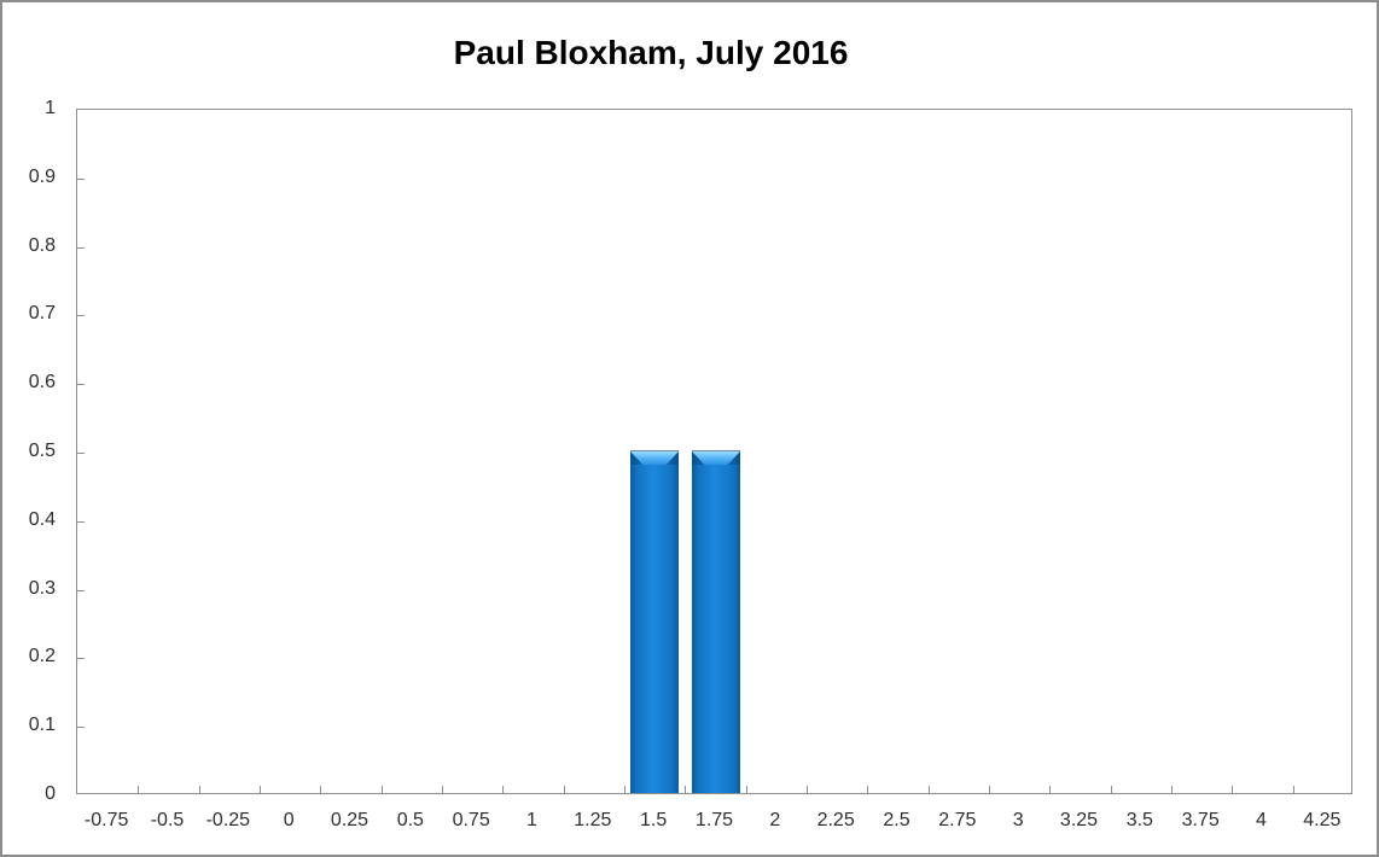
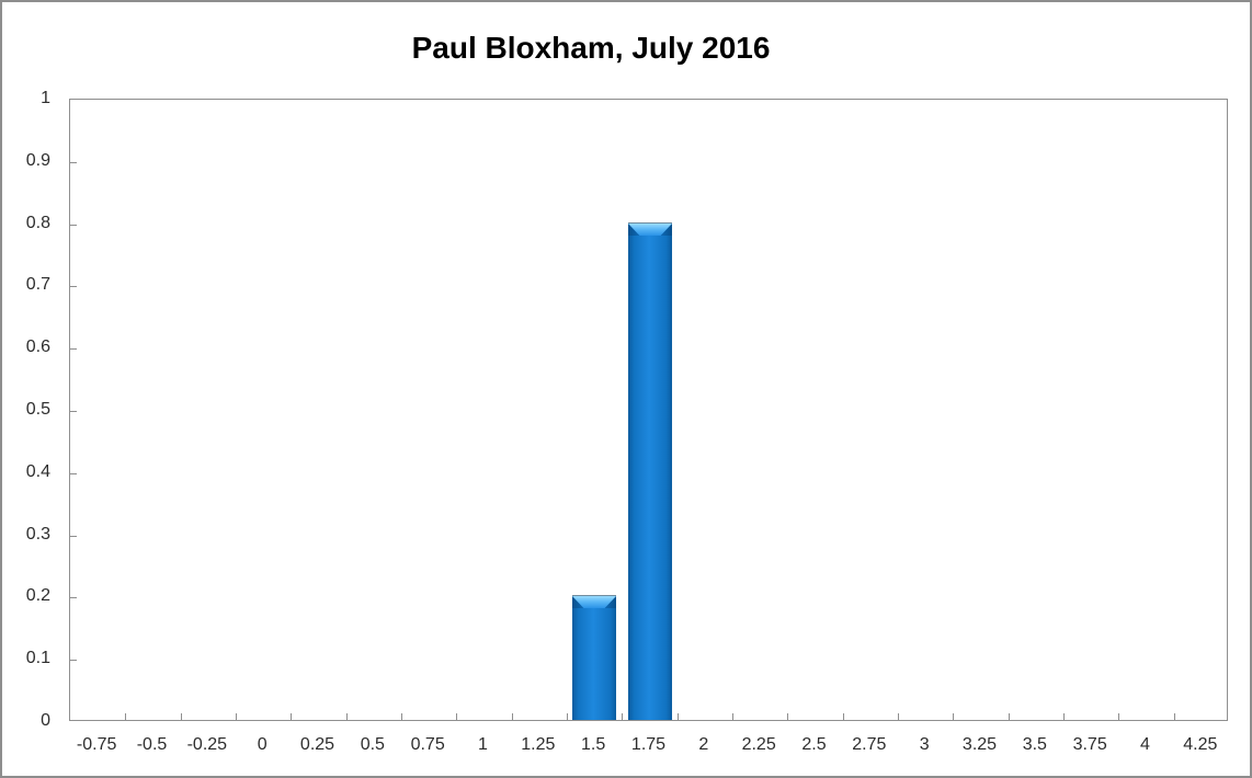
1.5: 0.5 -> 0.2
1.75: 0.5 -> 0.8
